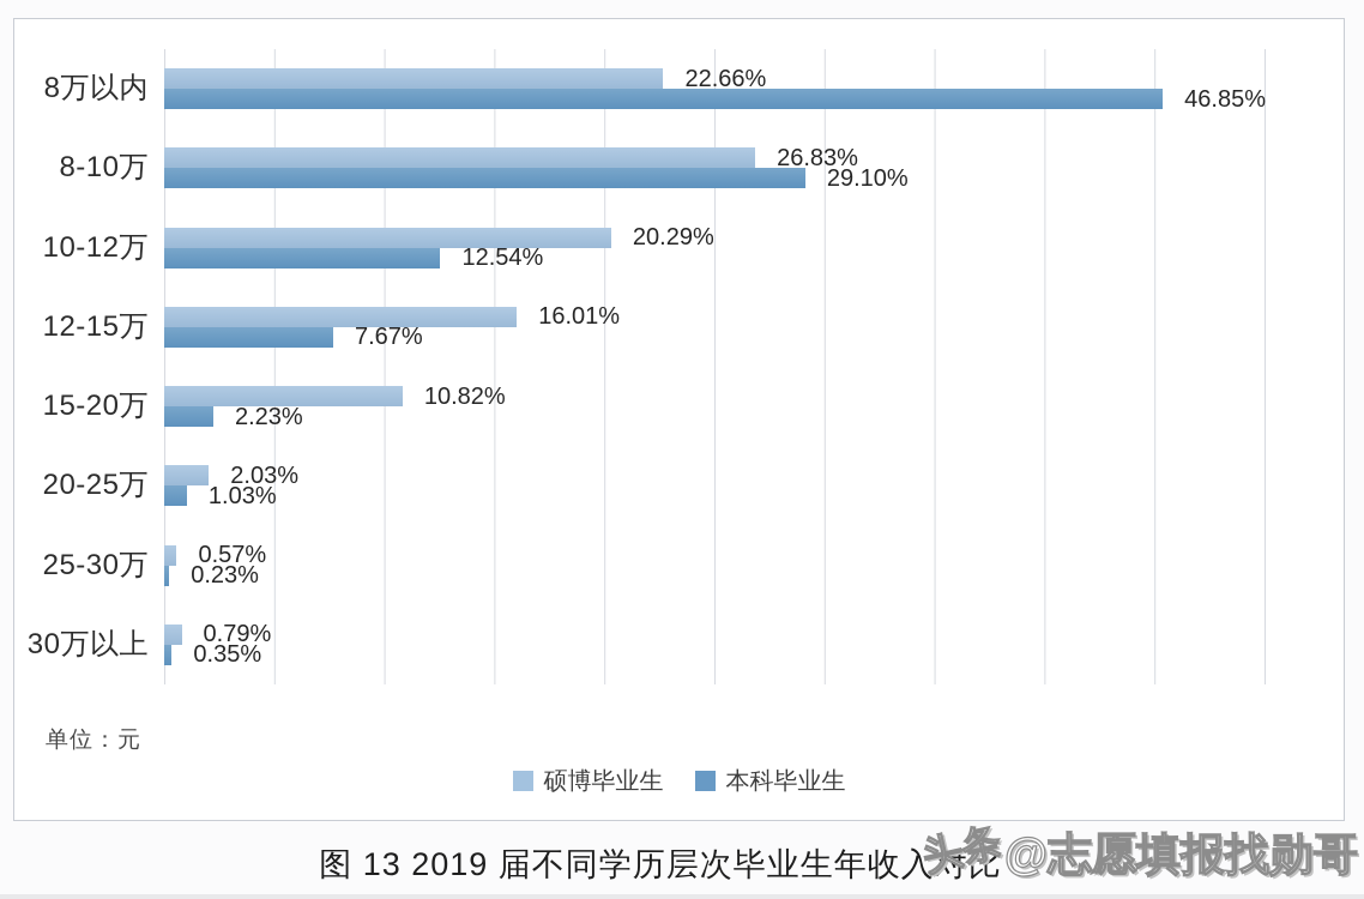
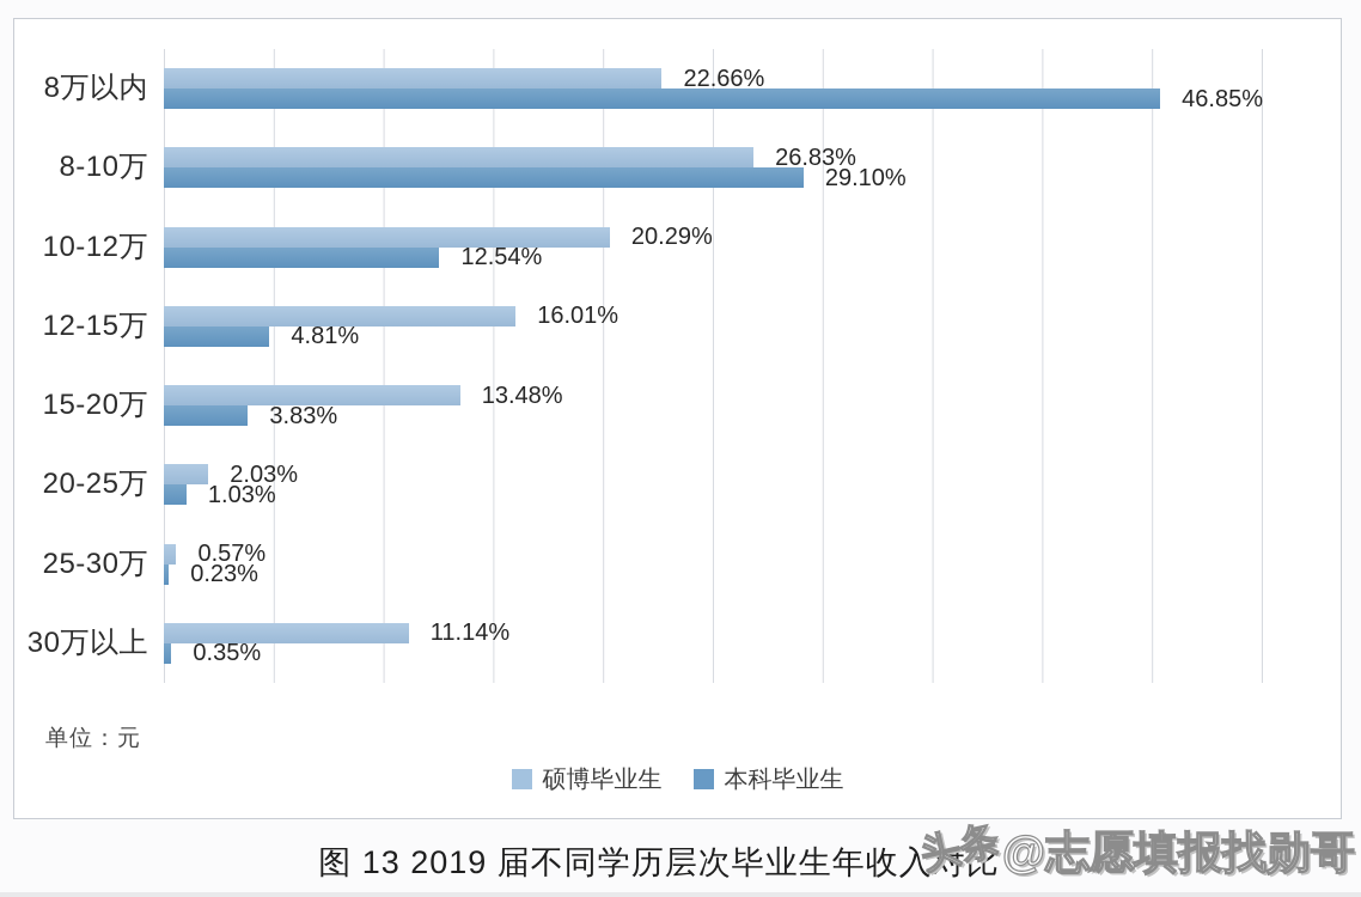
本科毕业生/12-15万: 7.67% -> 4.81%
硕博毕业生/15-20万: 10.82% -> 13.48%
本科毕业生/15-20万: 2.23% -> 3.83%
硕博毕业生/30万以上: 0.79% -> 11.14%
